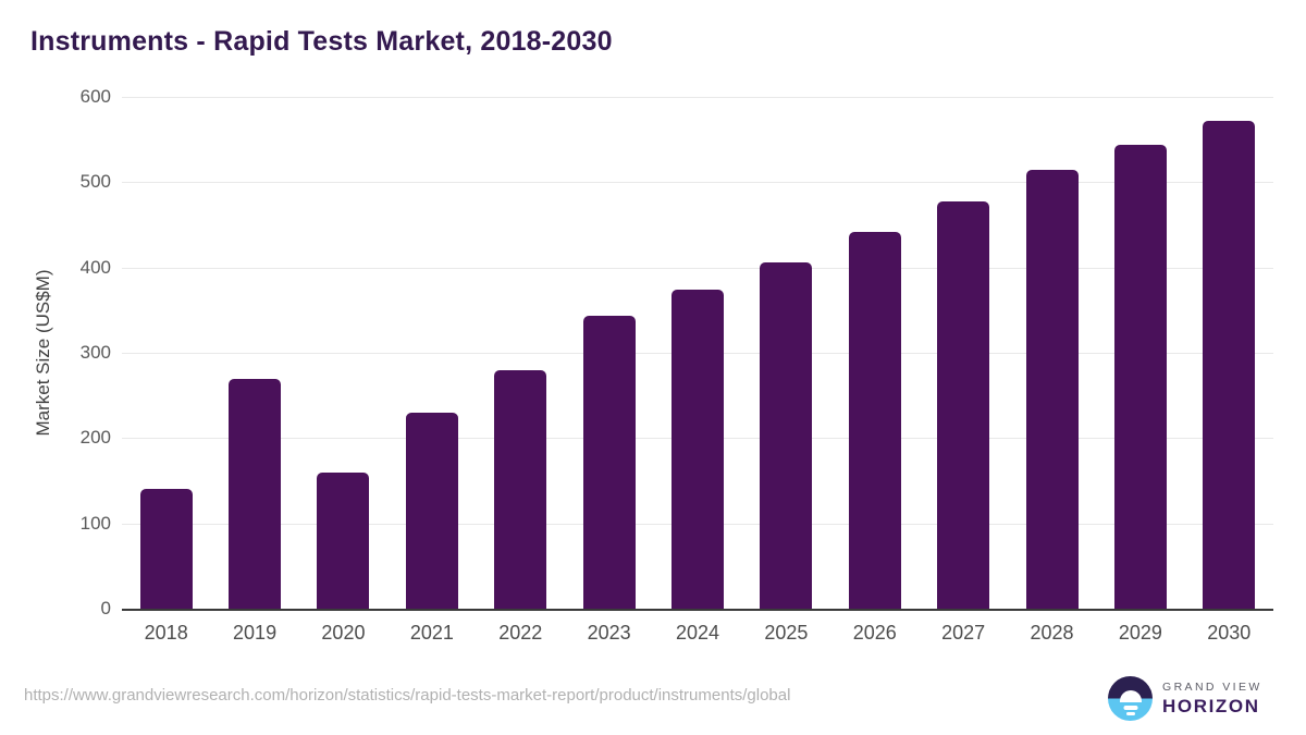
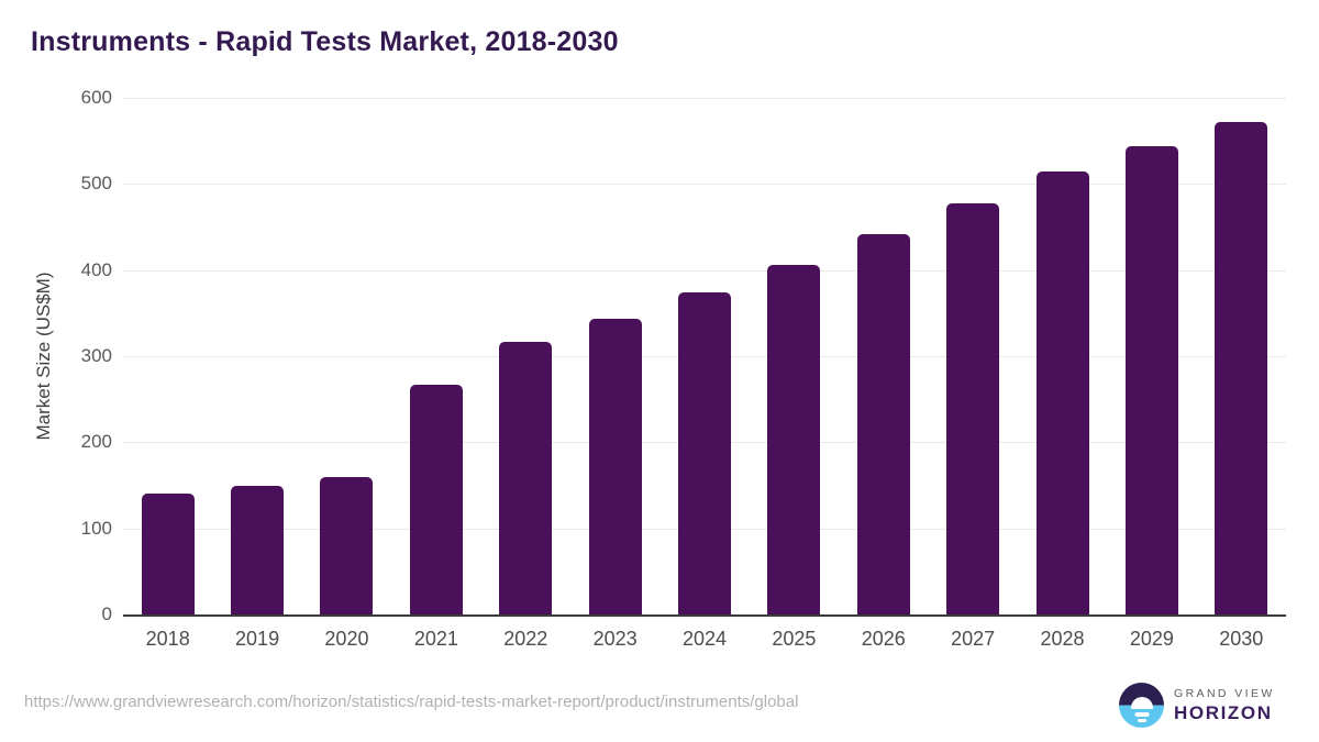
2019: 270 -> 150
2021: 230 -> 270
2022: 280 -> 320
